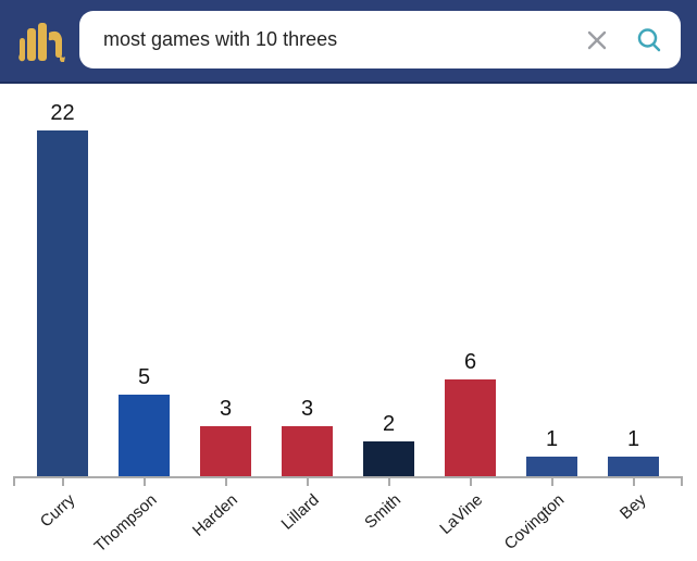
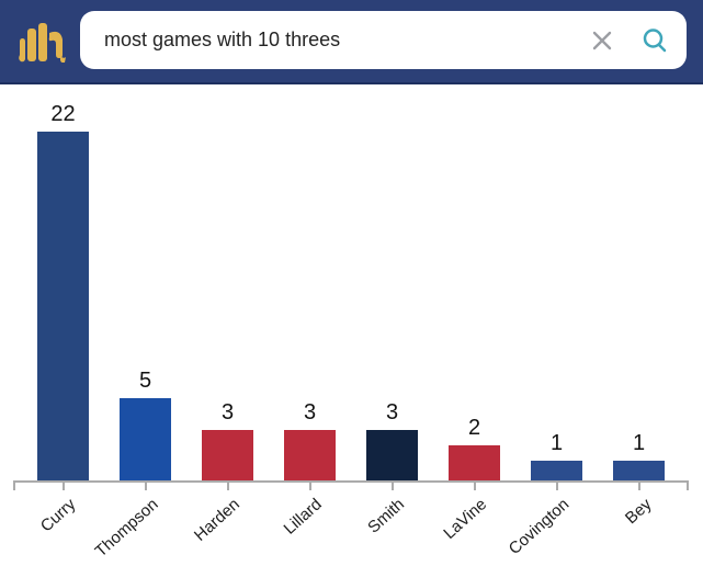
Smith: 2 -> 3
LaVine: 6 -> 2
